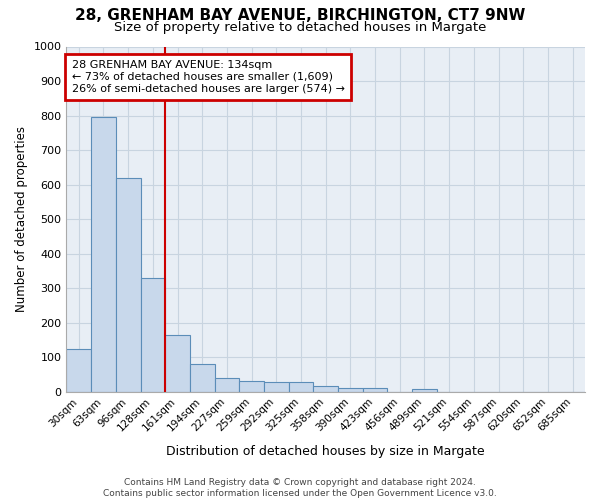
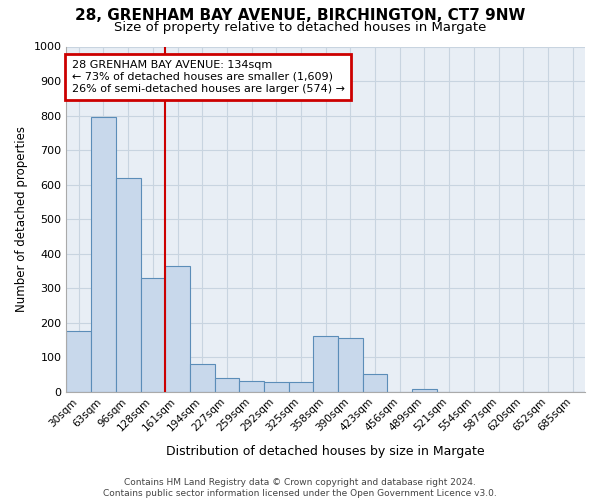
30sqm: 125 -> 175
161sqm: 163 -> 365
358sqm: 15 -> 160
390sqm: 12 -> 155
423sqm: 10 -> 50
